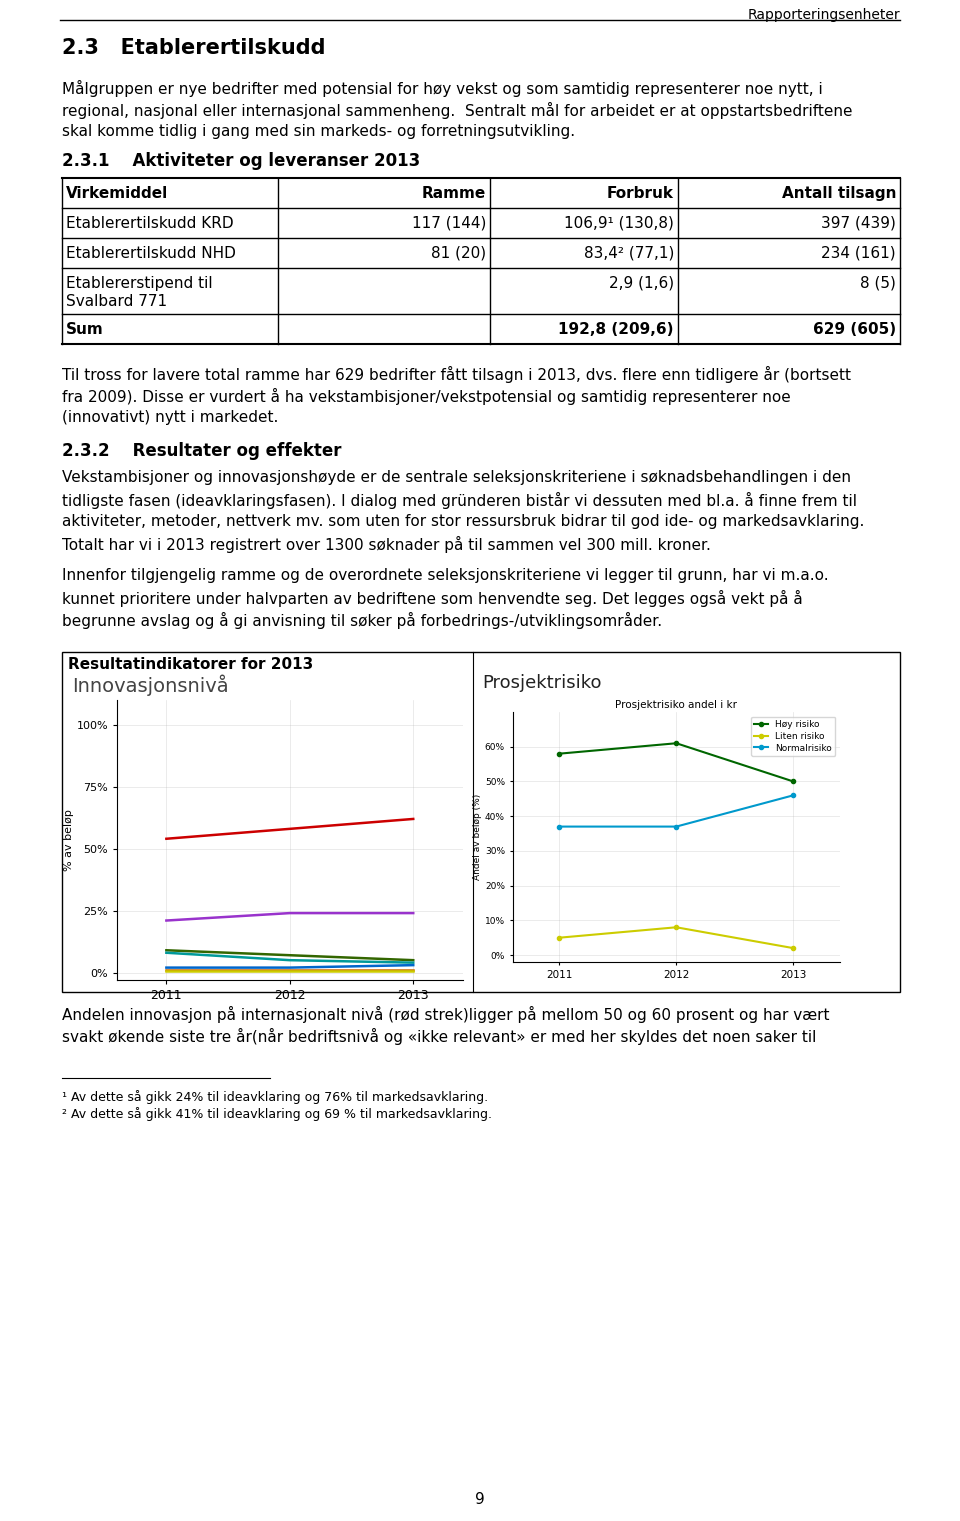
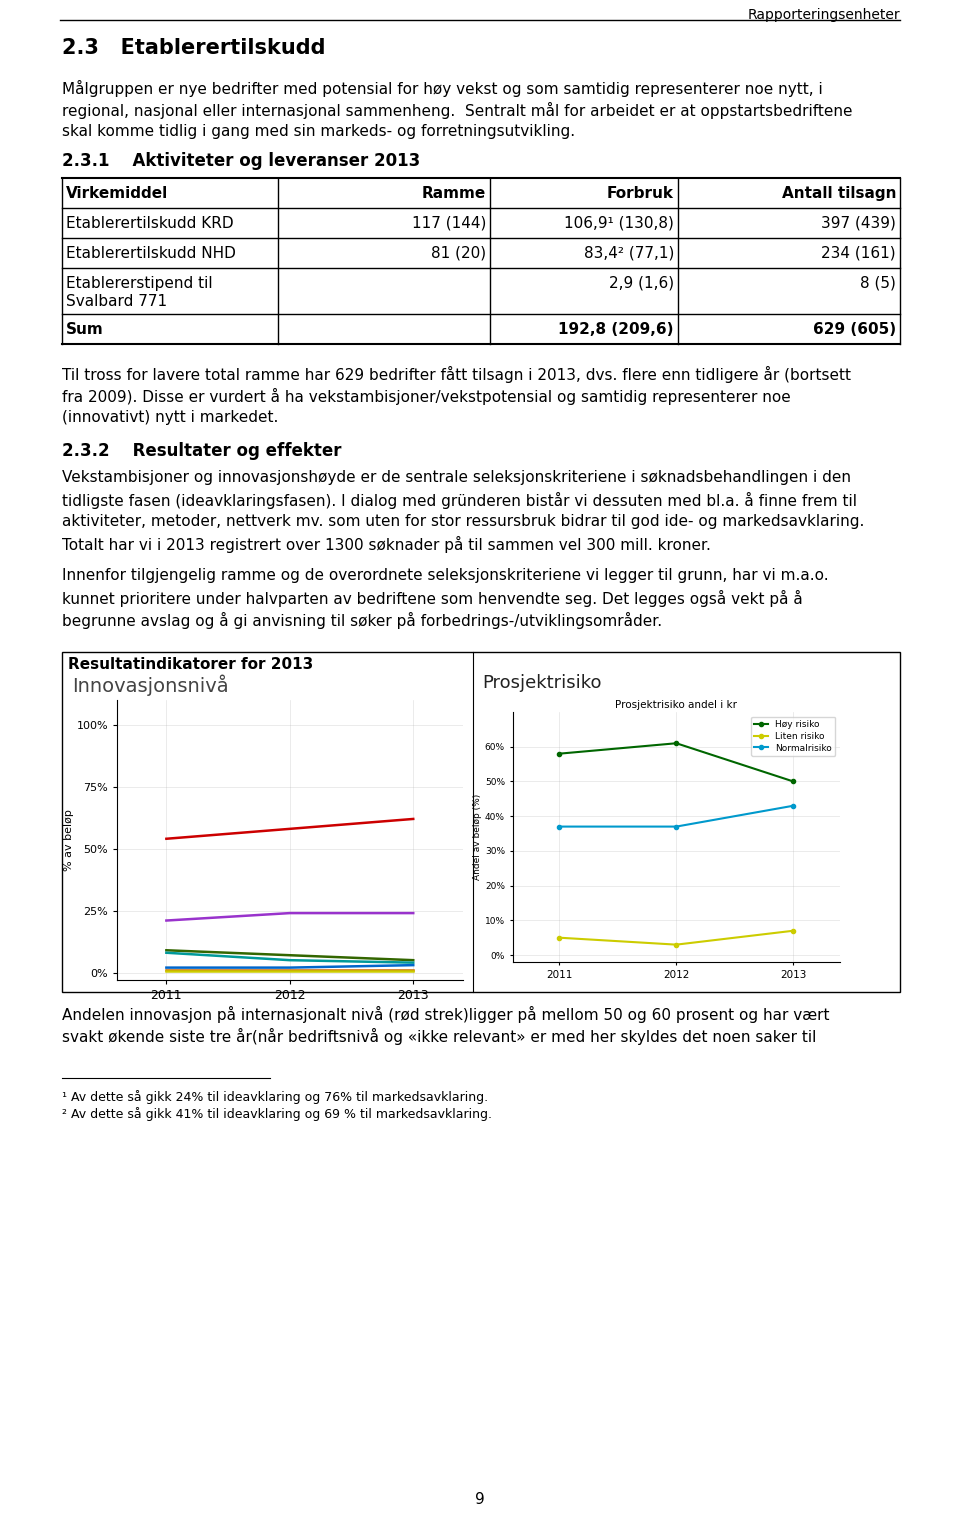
Prosjektrisiko andel i kr/Liten risiko/2012: 8% -> 3%
Prosjektrisiko andel i kr/Liten risiko/2013: 2% -> 7%
Prosjektrisiko andel i kr/Normalrisiko/2013: 46% -> 43%
